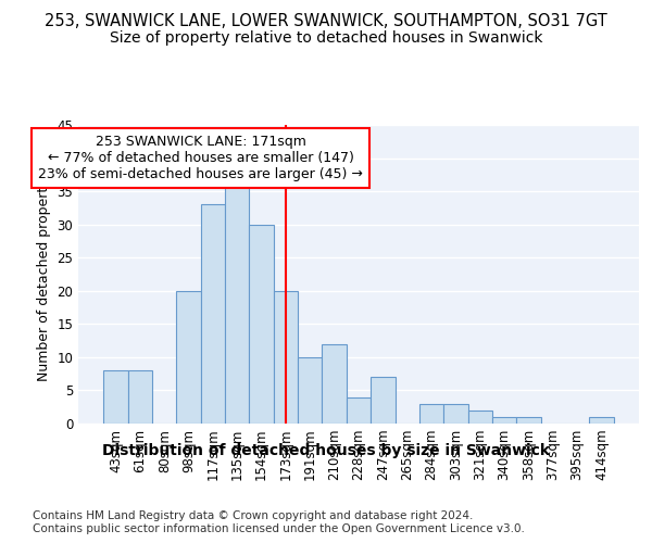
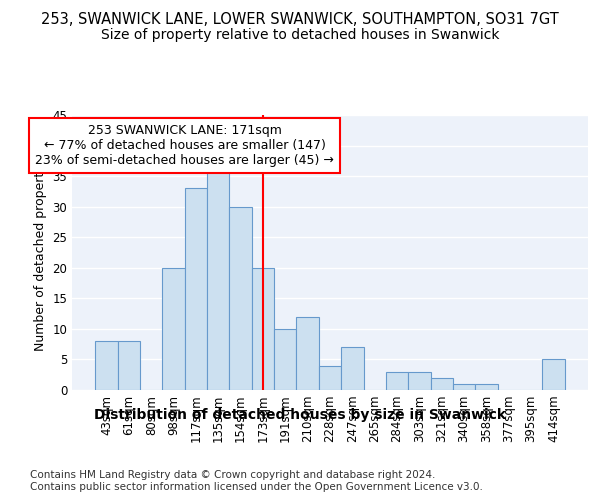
414sqm: 1 -> 5
